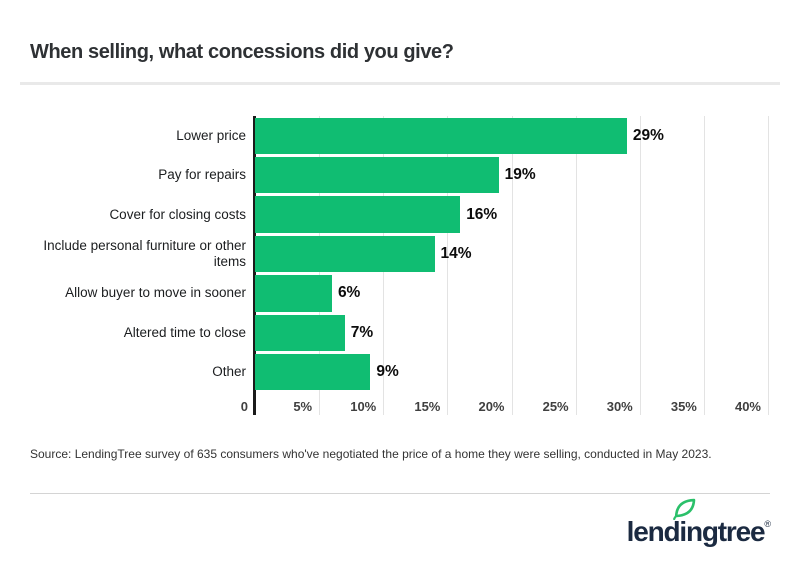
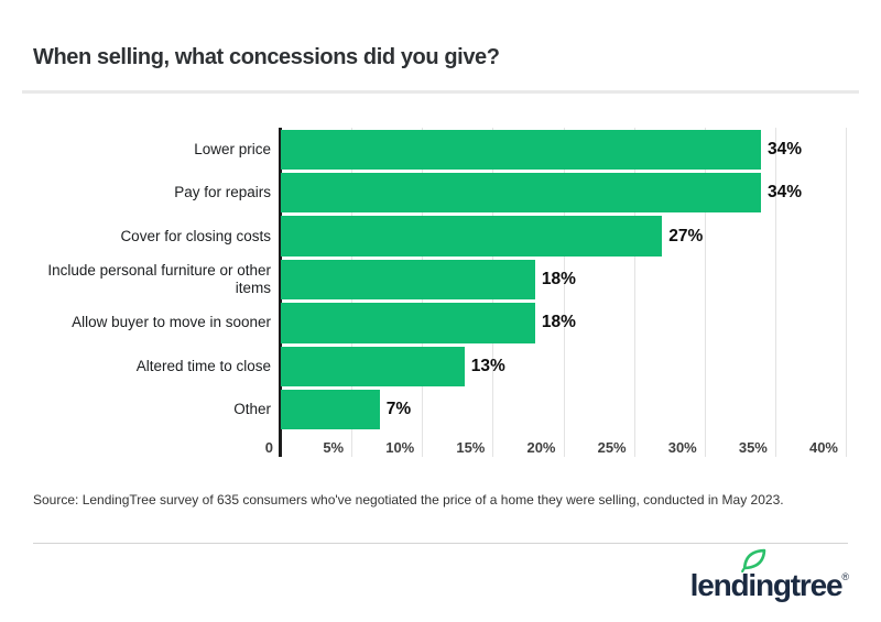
Lower price: 29% -> 34%
Pay for repairs: 19% -> 34%
Cover for closing costs: 16% -> 27%
Include personal furniture or other items: 14% -> 18%
Allow buyer to move in sooner: 6% -> 18%
Altered time to close: 7% -> 13%
Other: 9% -> 7%
